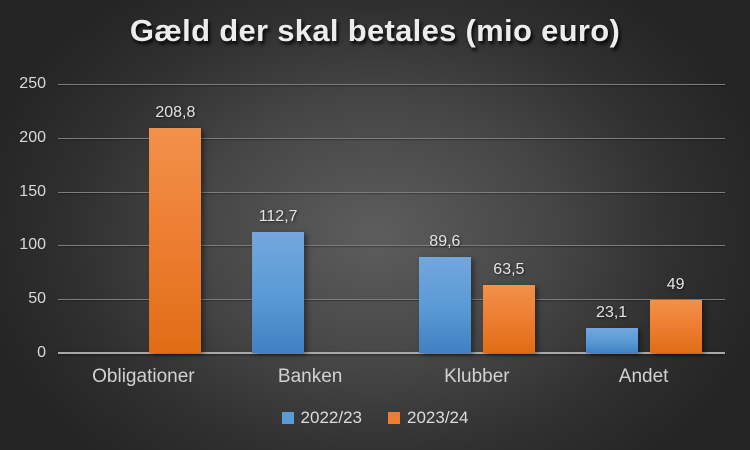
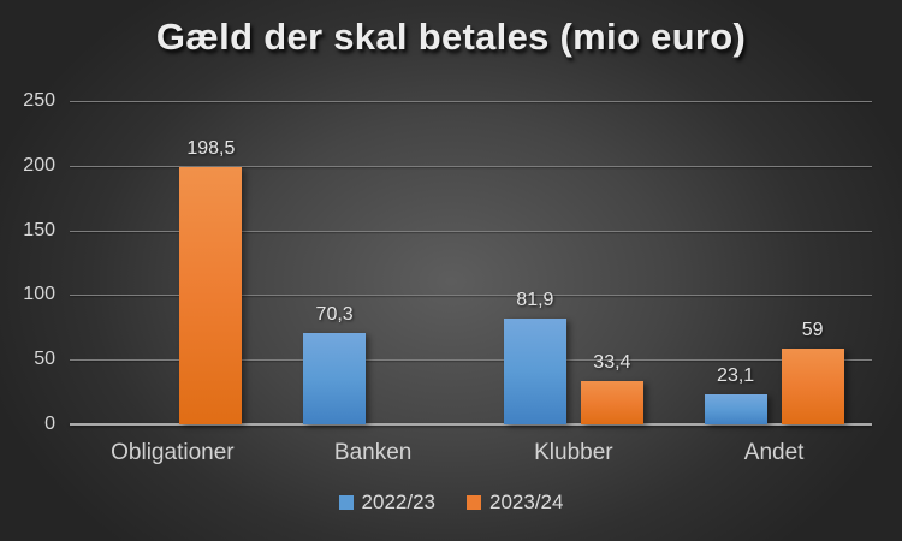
2023/24/Obligationer: 208,8 -> 198,5
2022/23/Banken: 112,7 -> 70,3
2022/23/Klubber: 89,6 -> 81,9
2023/24/Klubber: 63,5 -> 33,4
2023/24/Andet: 49 -> 59
